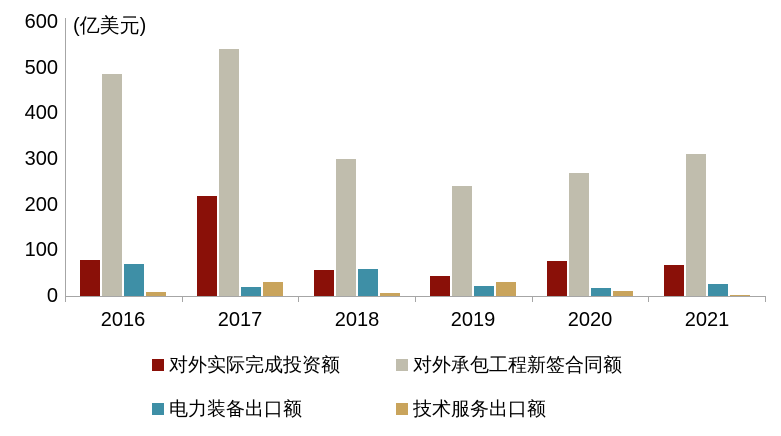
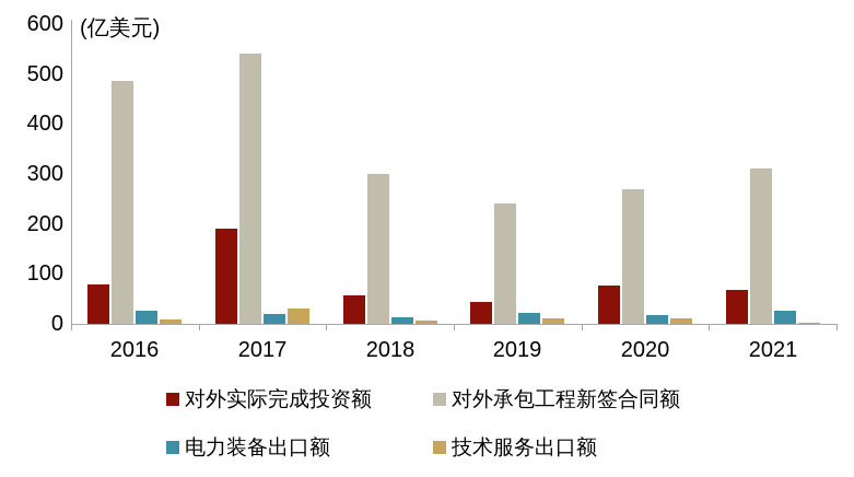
电力装备出口额/2016: 70 -> 30
对外实际完成投资额/2017: 220 -> 190
电力装备出口额/2018: 60 -> 10
技术服务出口额/2019: 30 -> 10
